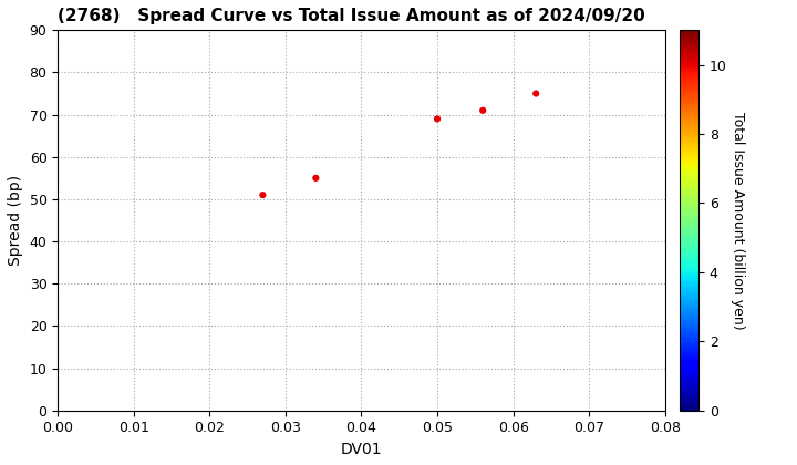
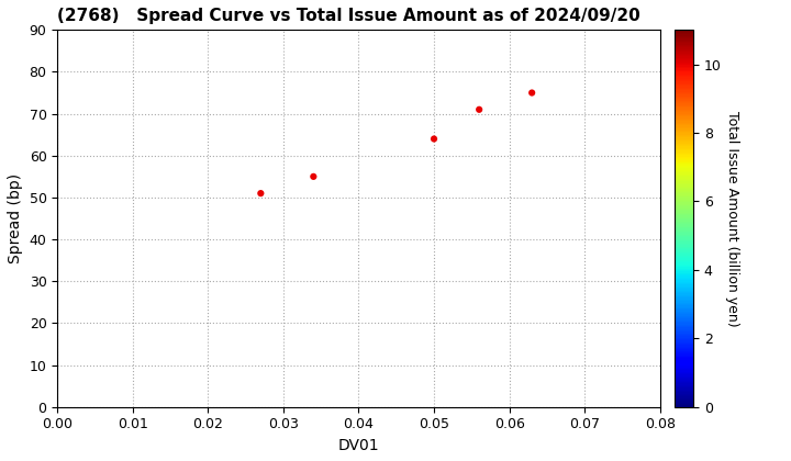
0.05: 69 -> 64
